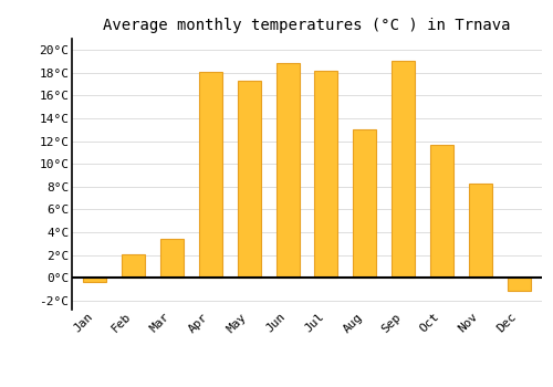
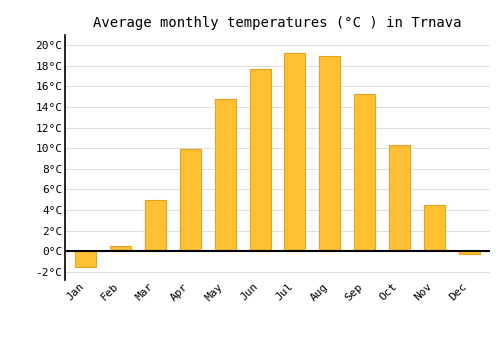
Jan: -0.4°C -> -1.5°C
Feb: 2.1°C -> 0.5°C
Mar: 3.4°C -> 5.0°C
Apr: 18.1°C -> 9.9°C
May: 17.3°C -> 14.8°C
Jun: 18.9°C -> 17.7°C
Jul: 18.2°C -> 19.3°C
Aug: 13.0°C -> 19.0°C
Sep: 19.1°C -> 15.3°C
Oct: 11.7°C -> 10.3°C
Nov: 8.3°C -> 4.5°C
Dec: -1.1°C -> -0.3°C
